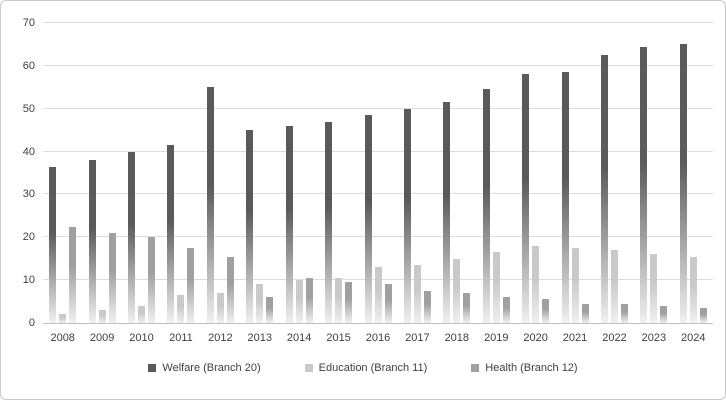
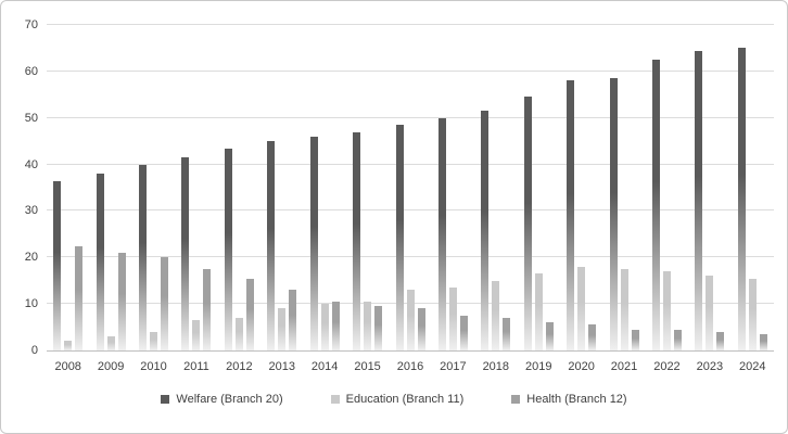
Welfare (Branch 20)/2012: 55 -> 44
Health (Branch 12)/2013: 6 -> 13
